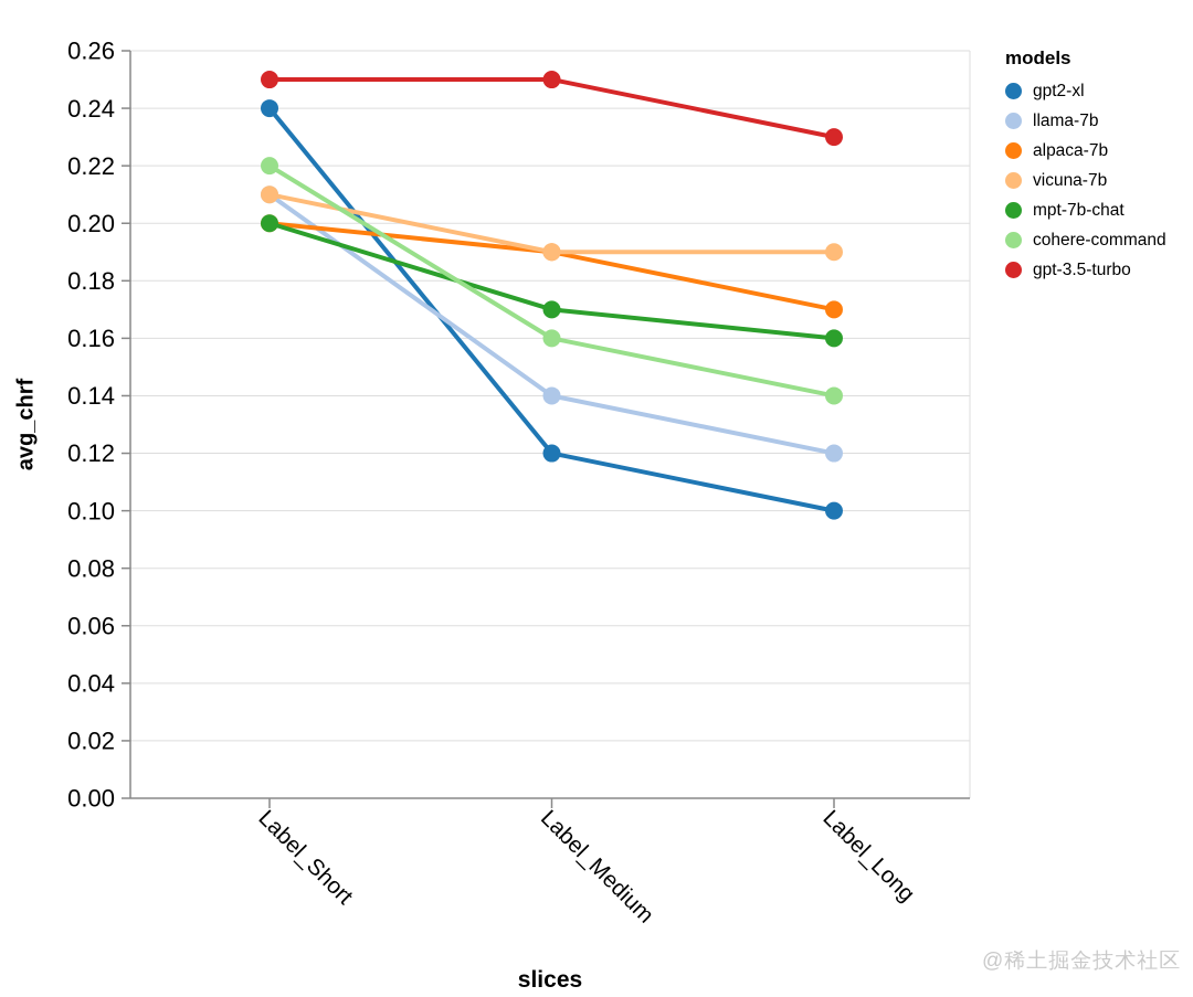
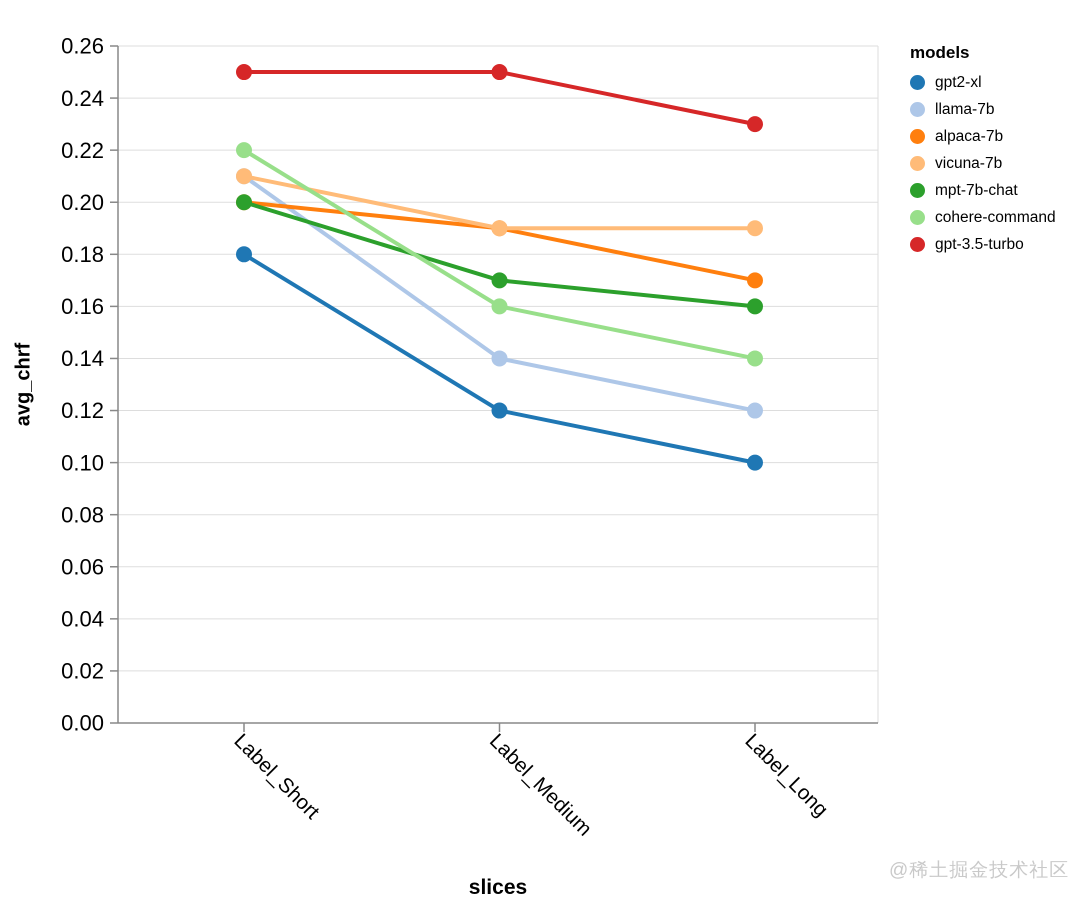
gpt2-xl/Label_Short: 0.24 -> 0.18
